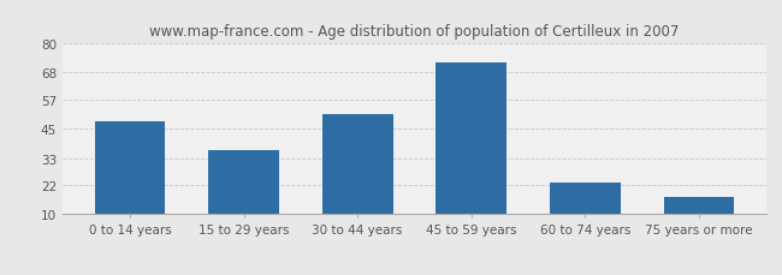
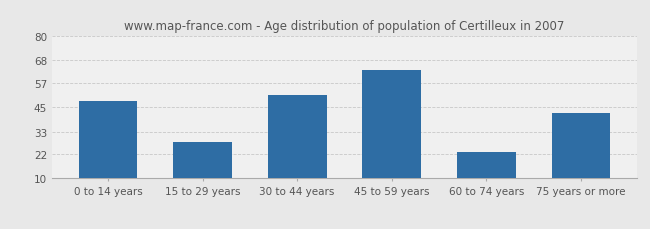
15 to 29 years: 36 -> 28
45 to 59 years: 72 -> 63
75 years or more: 17 -> 42
